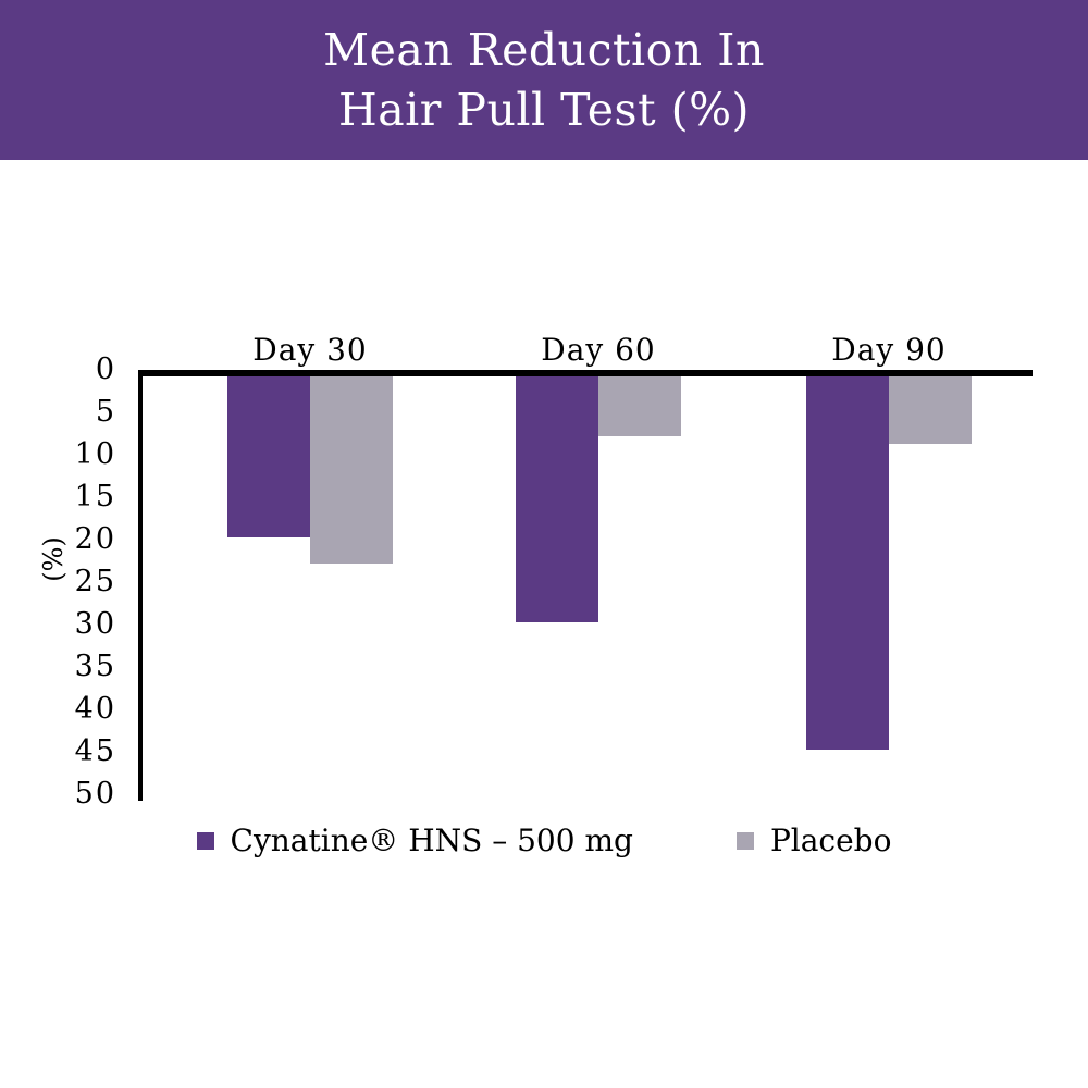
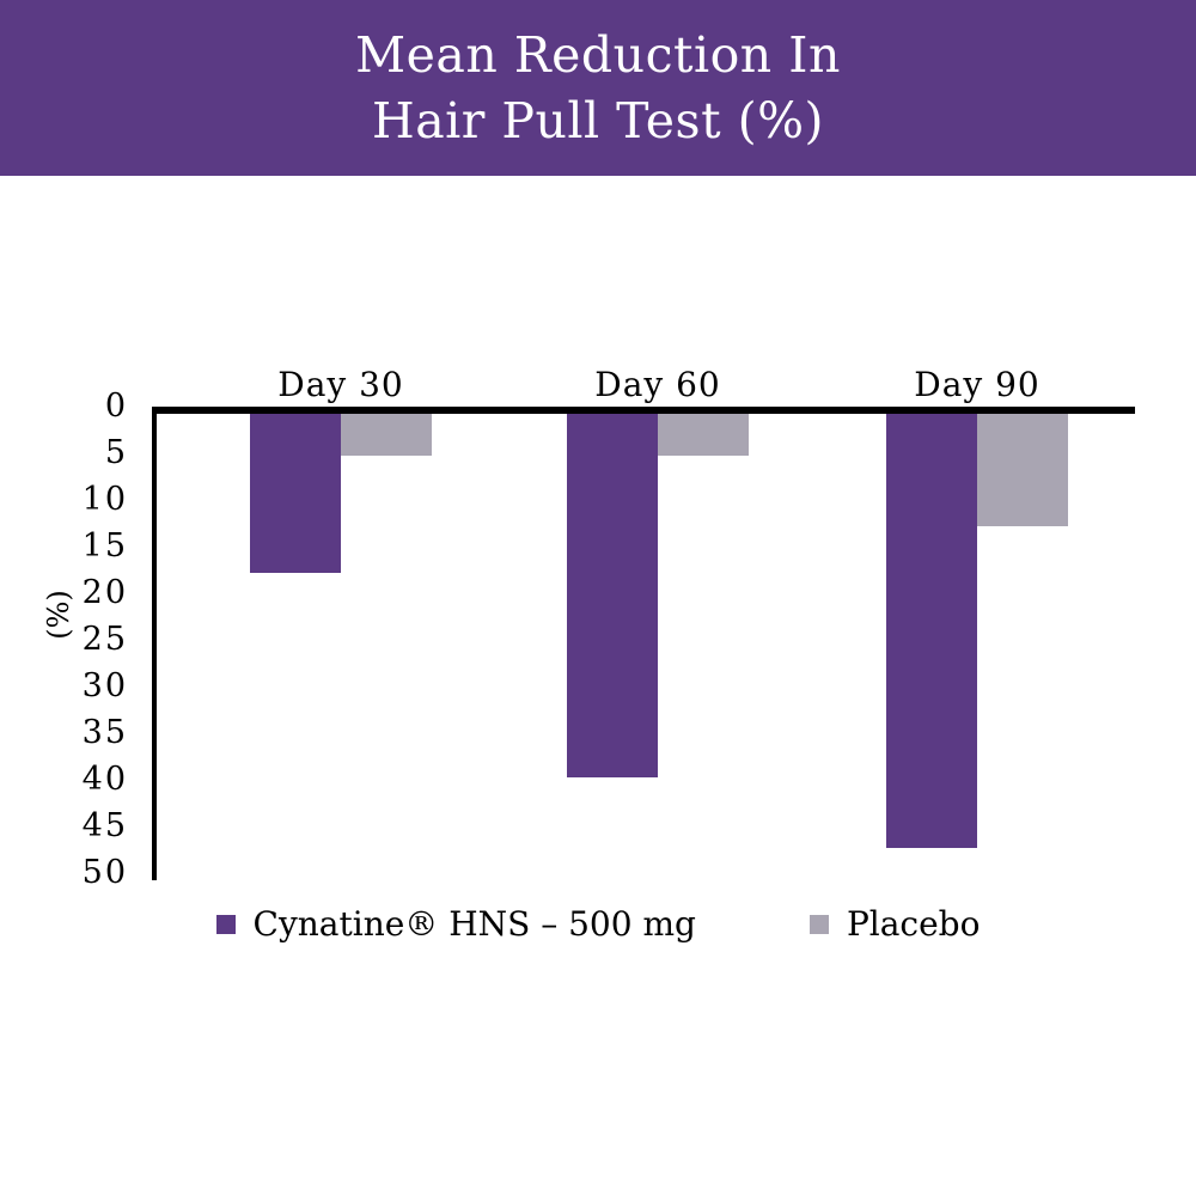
Cynatine® HNS – 500 mg/Day 30: 19 -> 17
Placebo/Day 30: 22 -> 4
Cynatine® HNS – 500 mg/Day 60: 29 -> 39
Placebo/Day 60: 7 -> 4
Cynatine® HNS – 500 mg/Day 90: 44 -> 46
Placebo/Day 90: 8 -> 12
